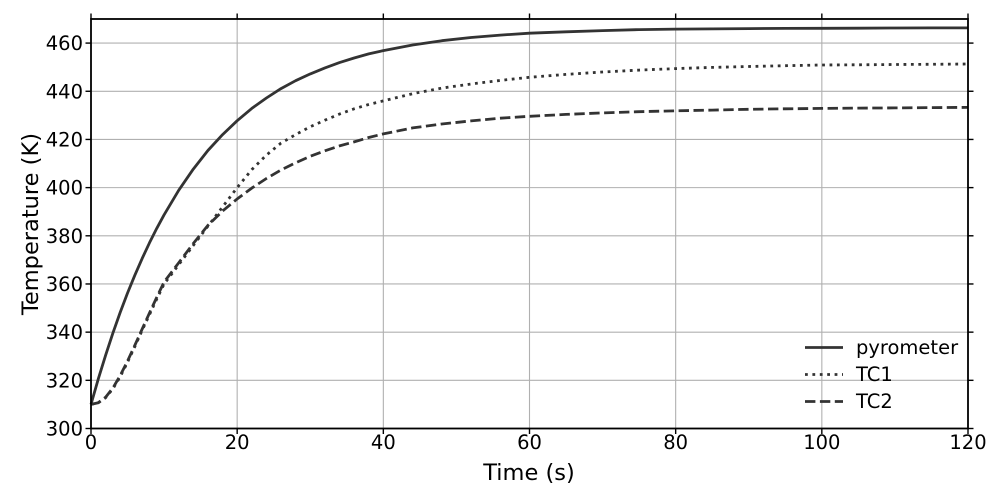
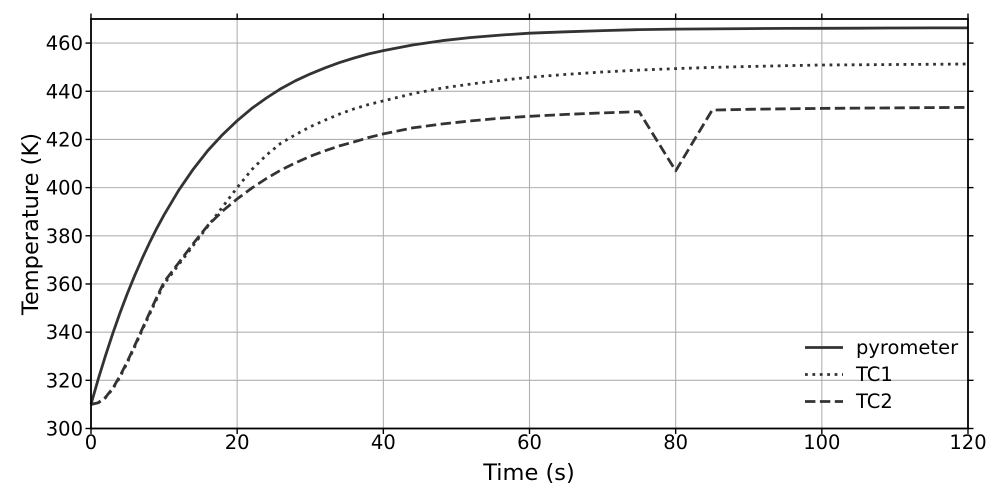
TC2/80: 432 -> 407
